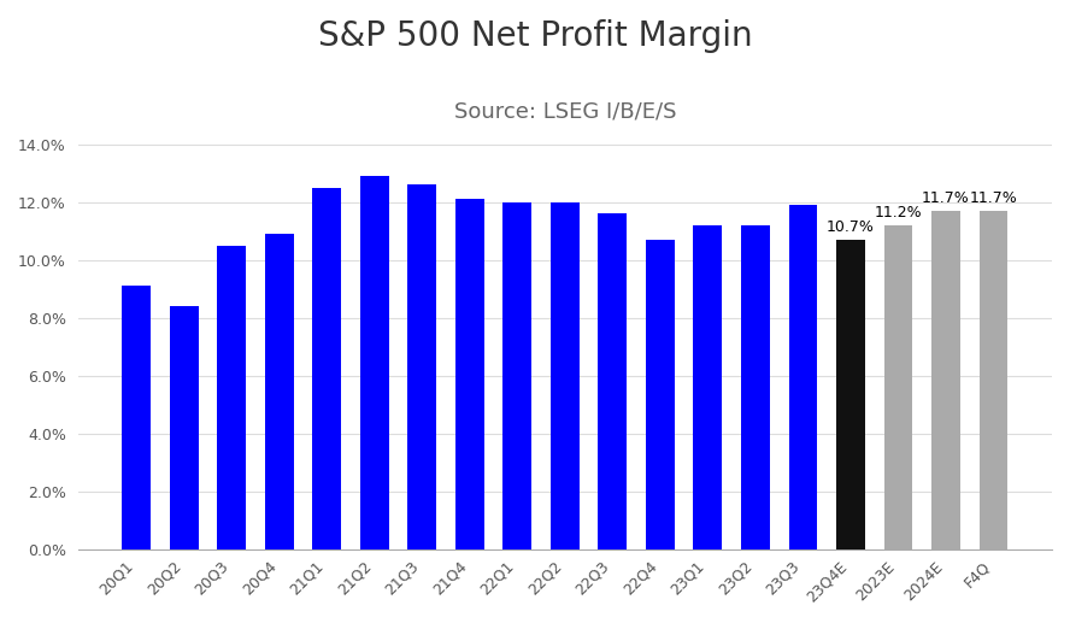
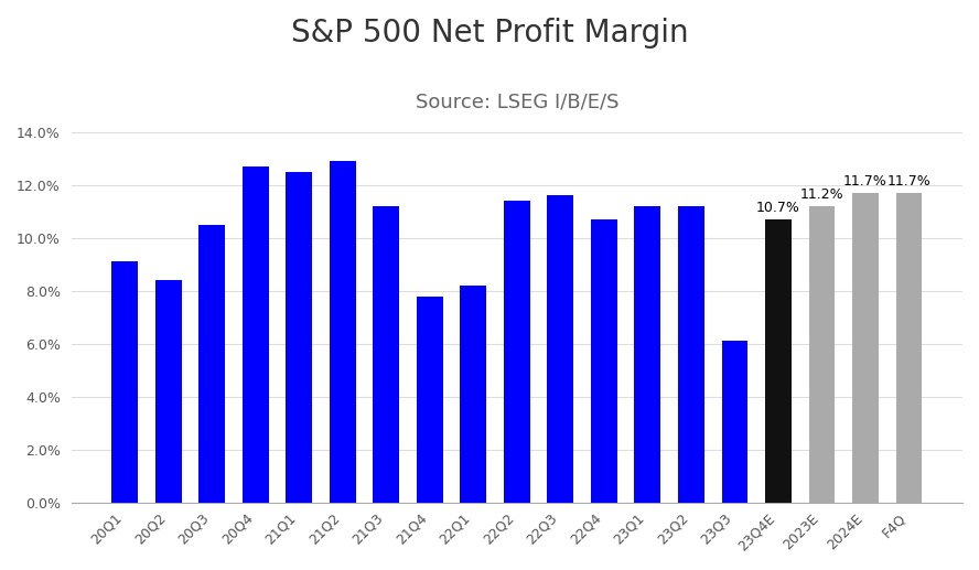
20Q4: 10.9% -> 12.7%
21Q3: 12.6% -> 11.2%
21Q4: 12.1% -> 7.8%
22Q1: 12.0% -> 8.2%
22Q2: 12.0% -> 11.4%
23Q3: 11.9% -> 6.1%
